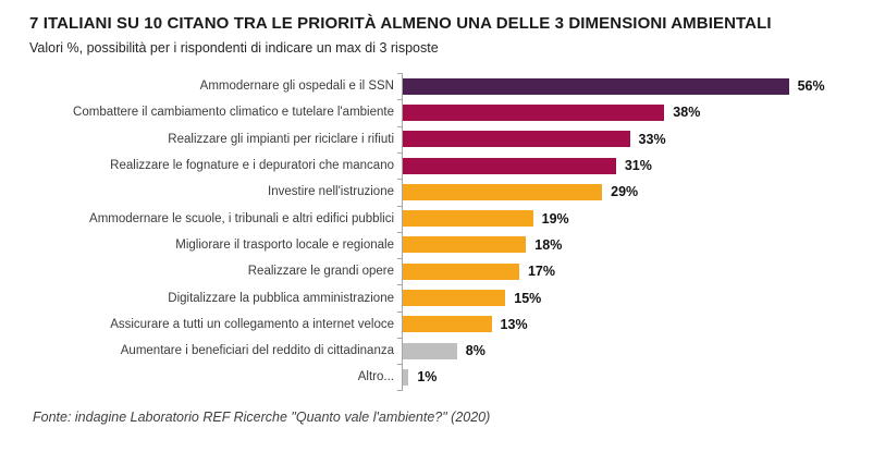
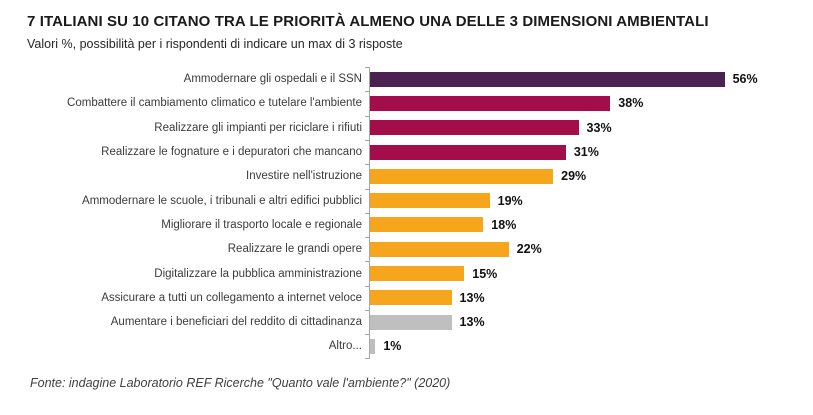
Realizzare le grandi opere: 17% -> 22%
Aumentare i beneficiari del reddito di cittadinanza: 8% -> 13%
